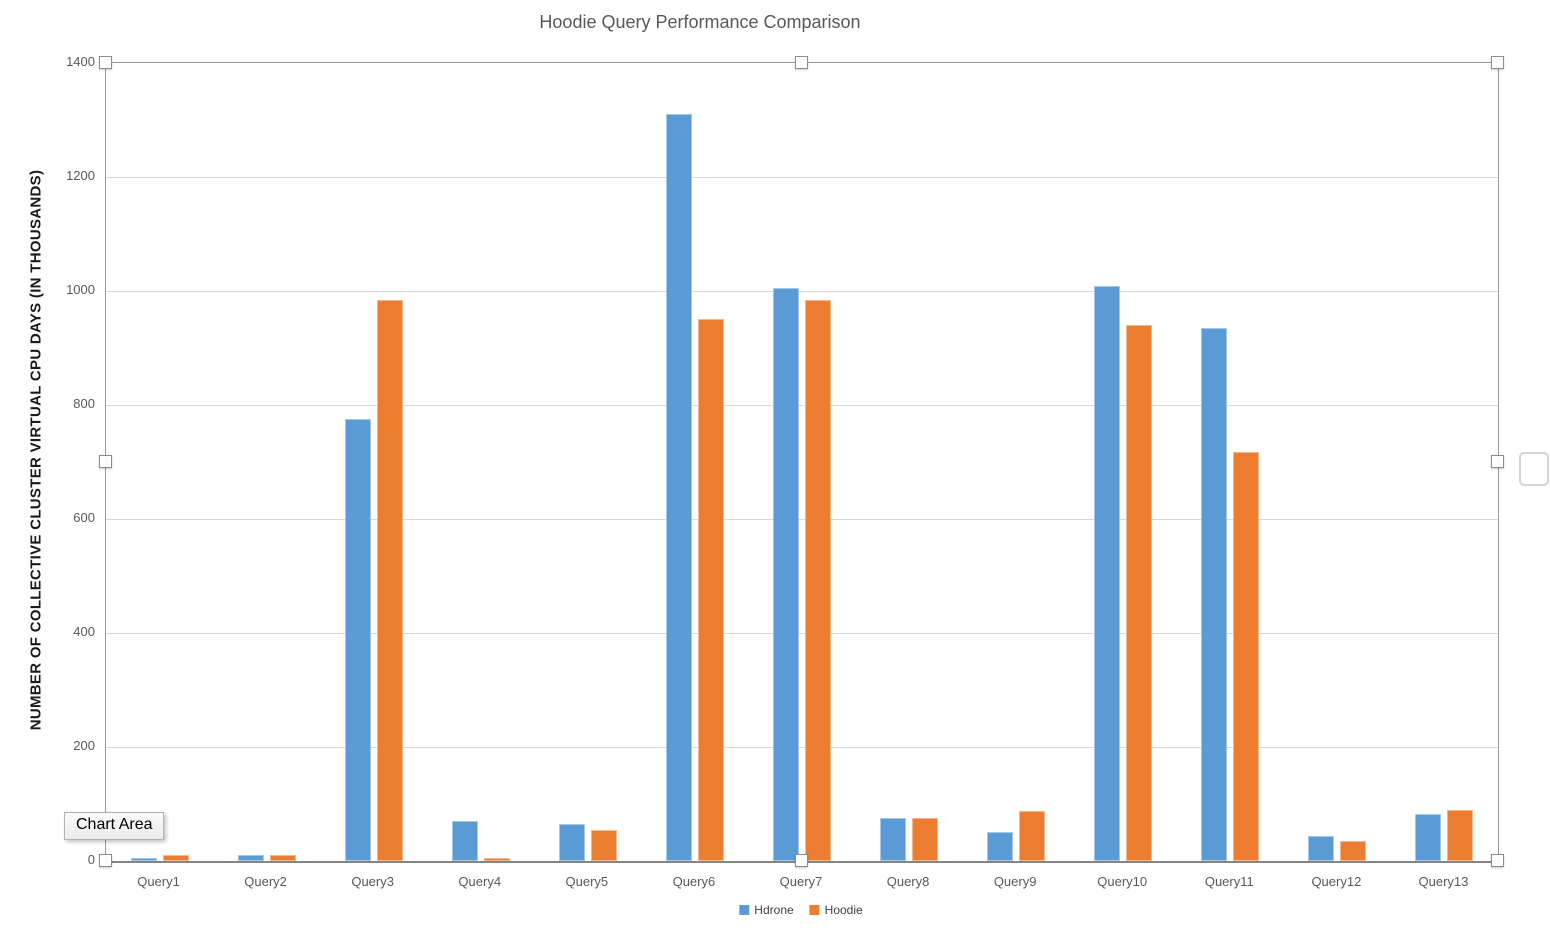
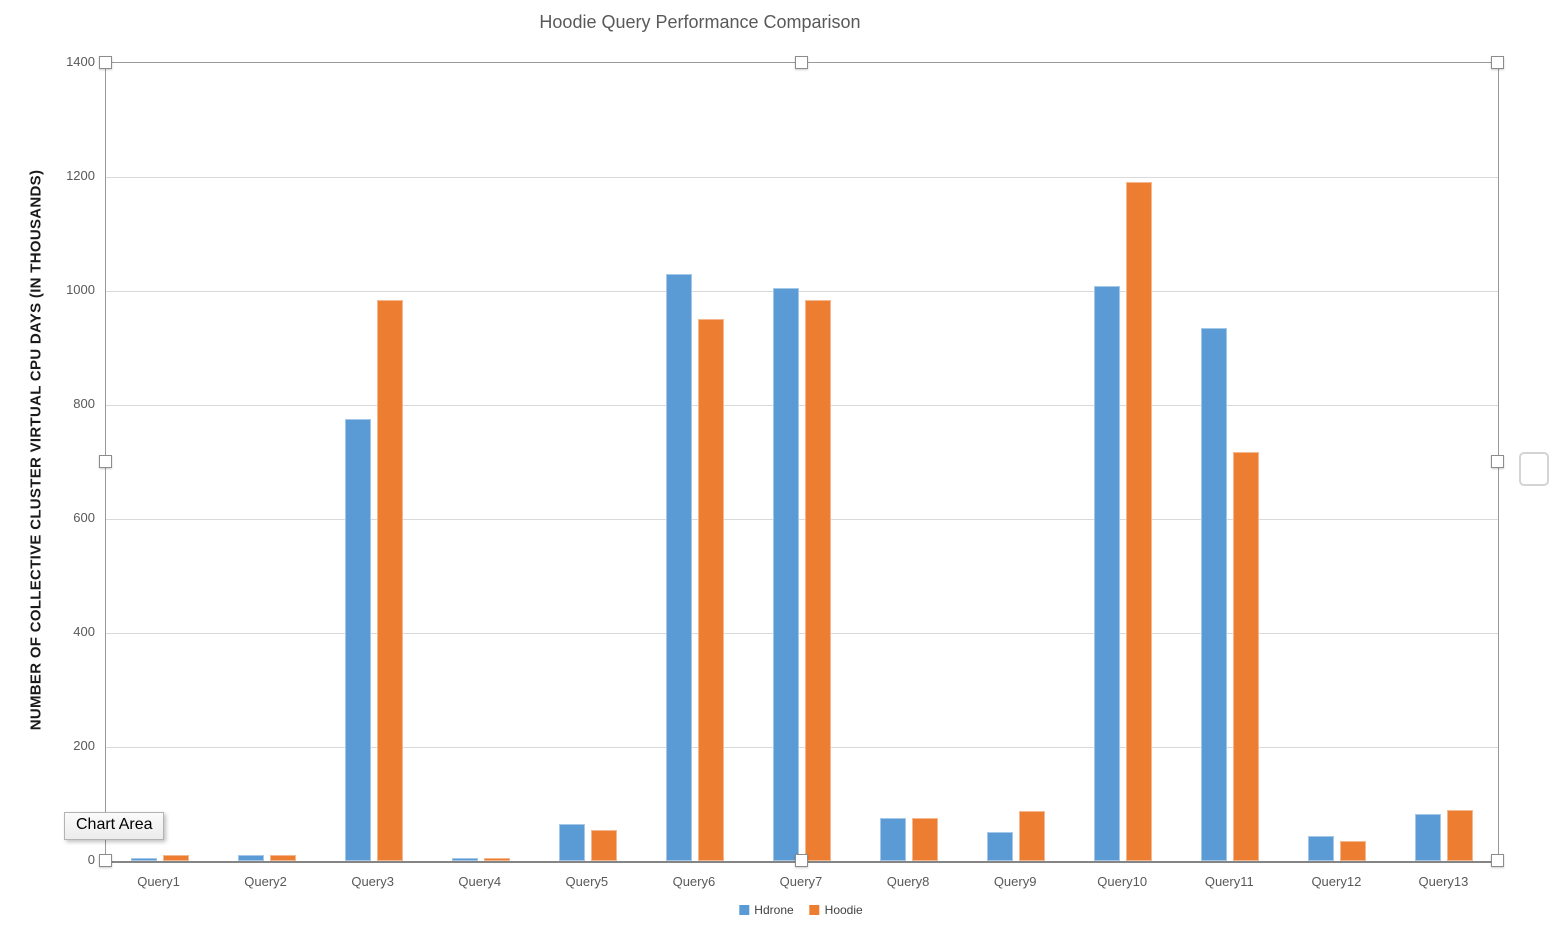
Hdrone/Query4: 70 -> 10
Hdrone/Query6: 1310 -> 1030
Hoodie/Query10: 940 -> 1190
